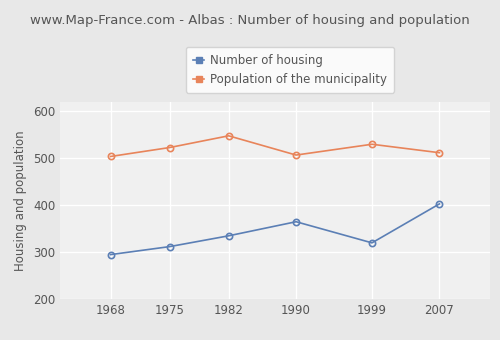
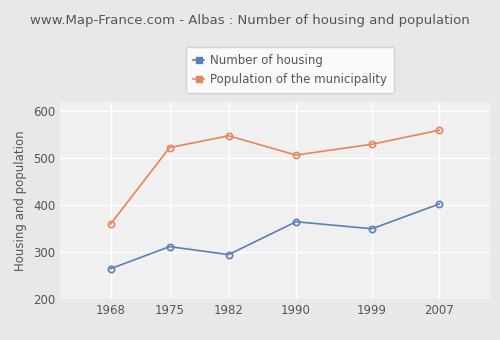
Number of housing/1968: 295 -> 265
Population of the municipality/1968: 504 -> 360
Number of housing/1982: 335 -> 295
Number of housing/1999: 320 -> 350
Population of the municipality/2007: 512 -> 560
